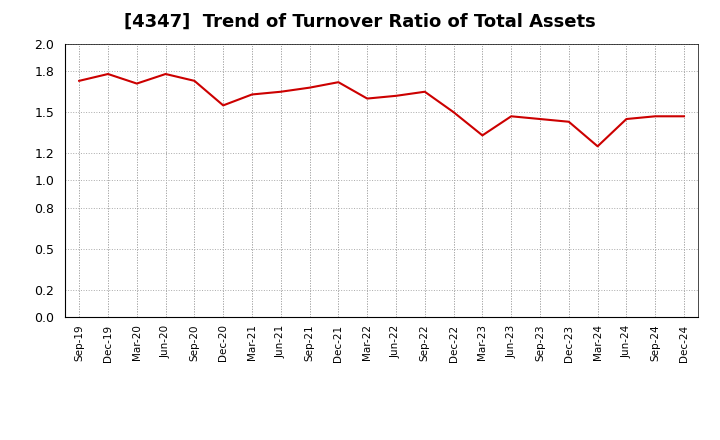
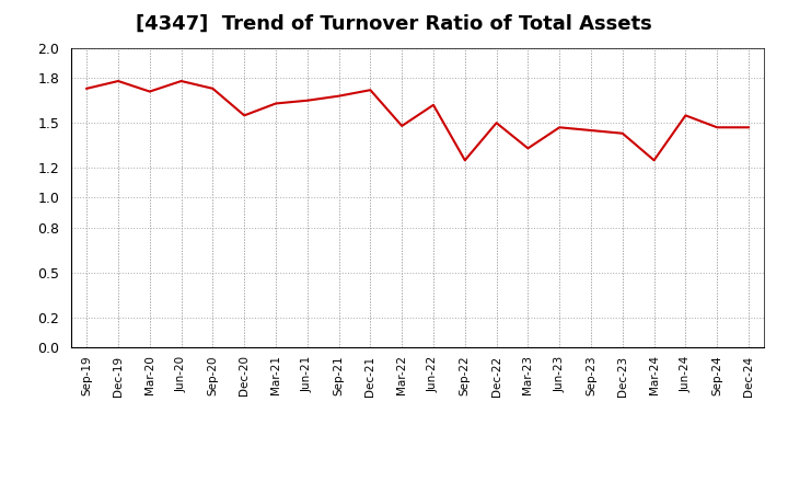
Mar-22: 1.60 -> 1.48
Sep-22: 1.65 -> 1.25
Jun-24: 1.45 -> 1.55
